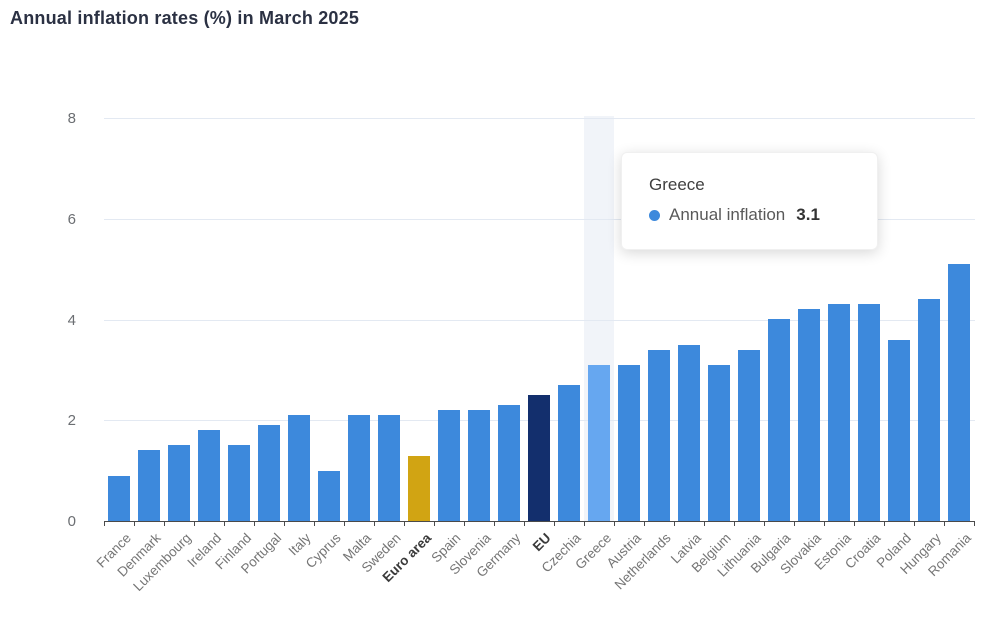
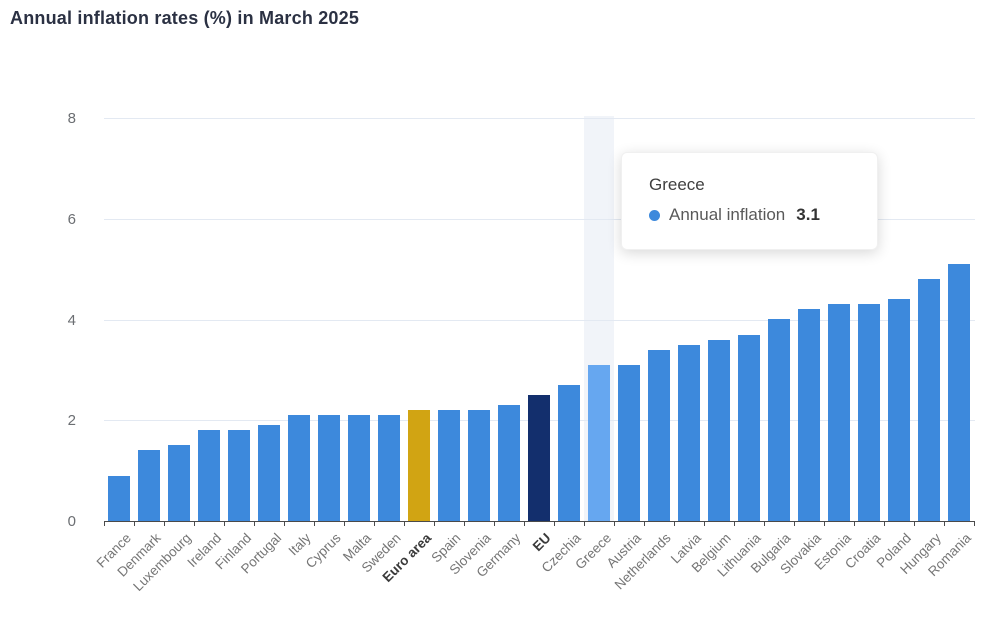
Finland: 1.5 -> 1.8
Cyprus: 1.0 -> 2.1
Euro area: 1.3 -> 2.2
Belgium: 3.1 -> 3.6
Lithuania: 3.4 -> 3.7
Poland: 3.6 -> 4.4
Hungary: 4.4 -> 4.8
